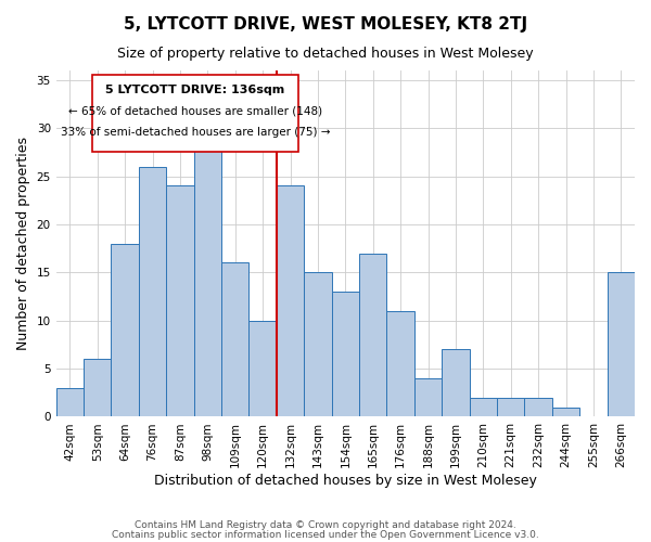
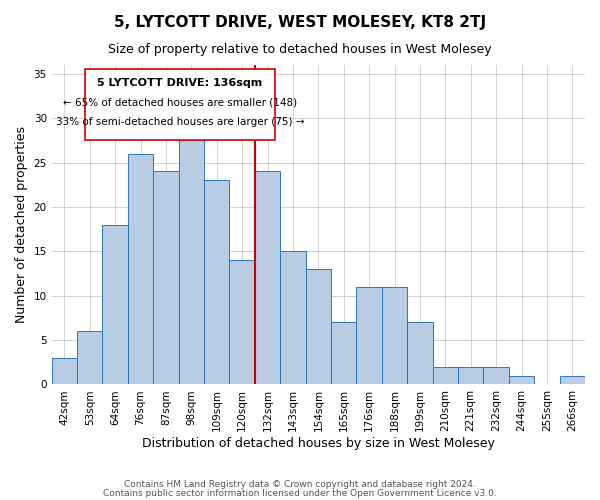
109sqm: 16 -> 23
120sqm: 10 -> 14
165sqm: 17 -> 7
188sqm: 4 -> 11
266sqm: 15 -> 1
